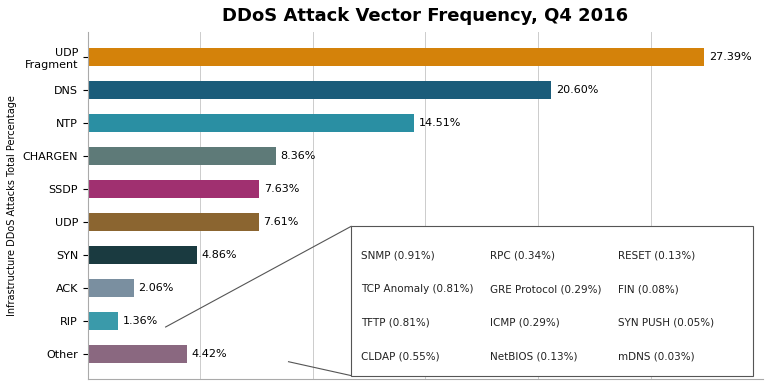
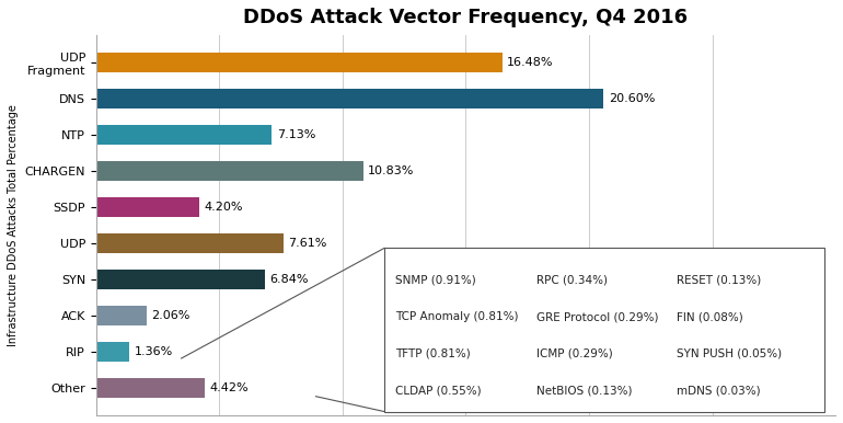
UDP Fragment: 27.39% -> 16.48%
NTP: 14.51% -> 7.13%
CHARGEN: 8.36% -> 10.83%
SSDP: 7.63% -> 4.20%
SYN: 4.86% -> 6.84%
